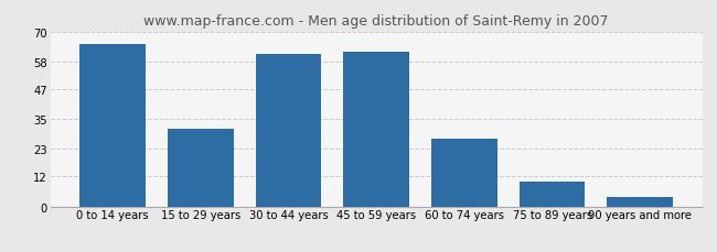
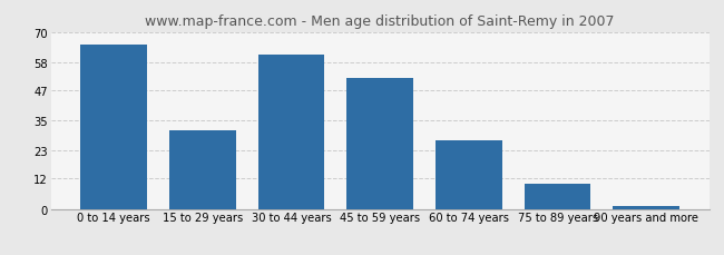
45 to 59 years: 62 -> 52
90 years and more: 4 -> 1
